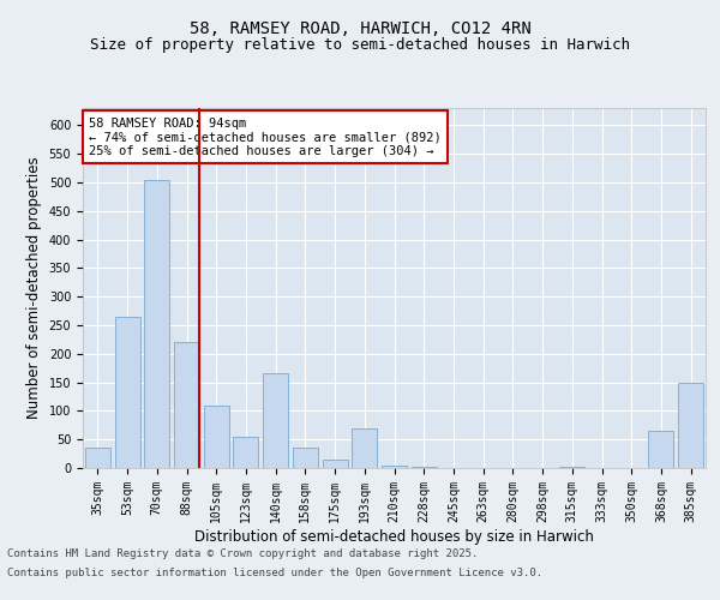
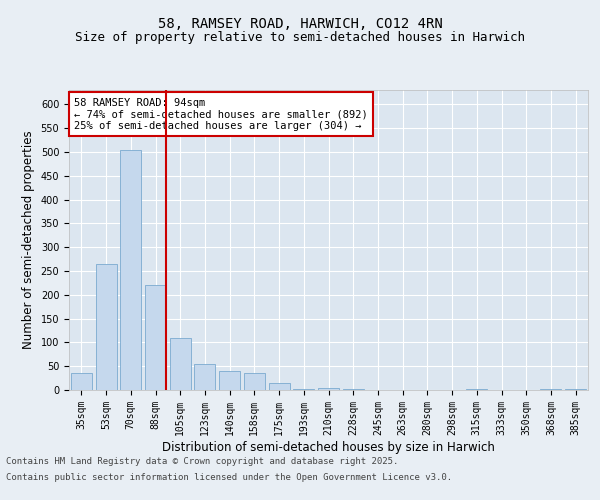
140sqm: 165 -> 40
193sqm: 70 -> 2
368sqm: 65 -> 2
385sqm: 150 -> 2
